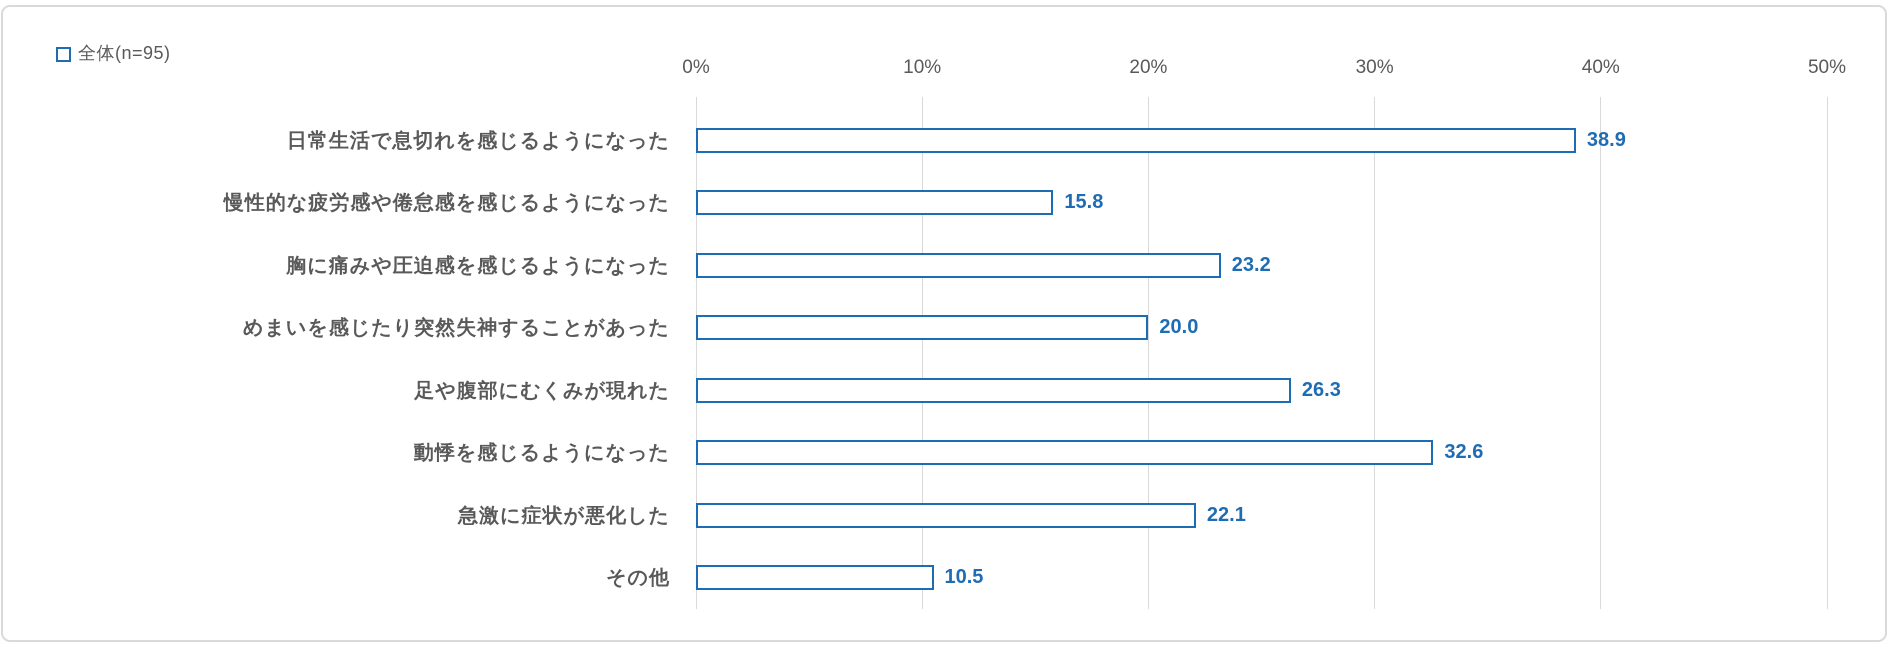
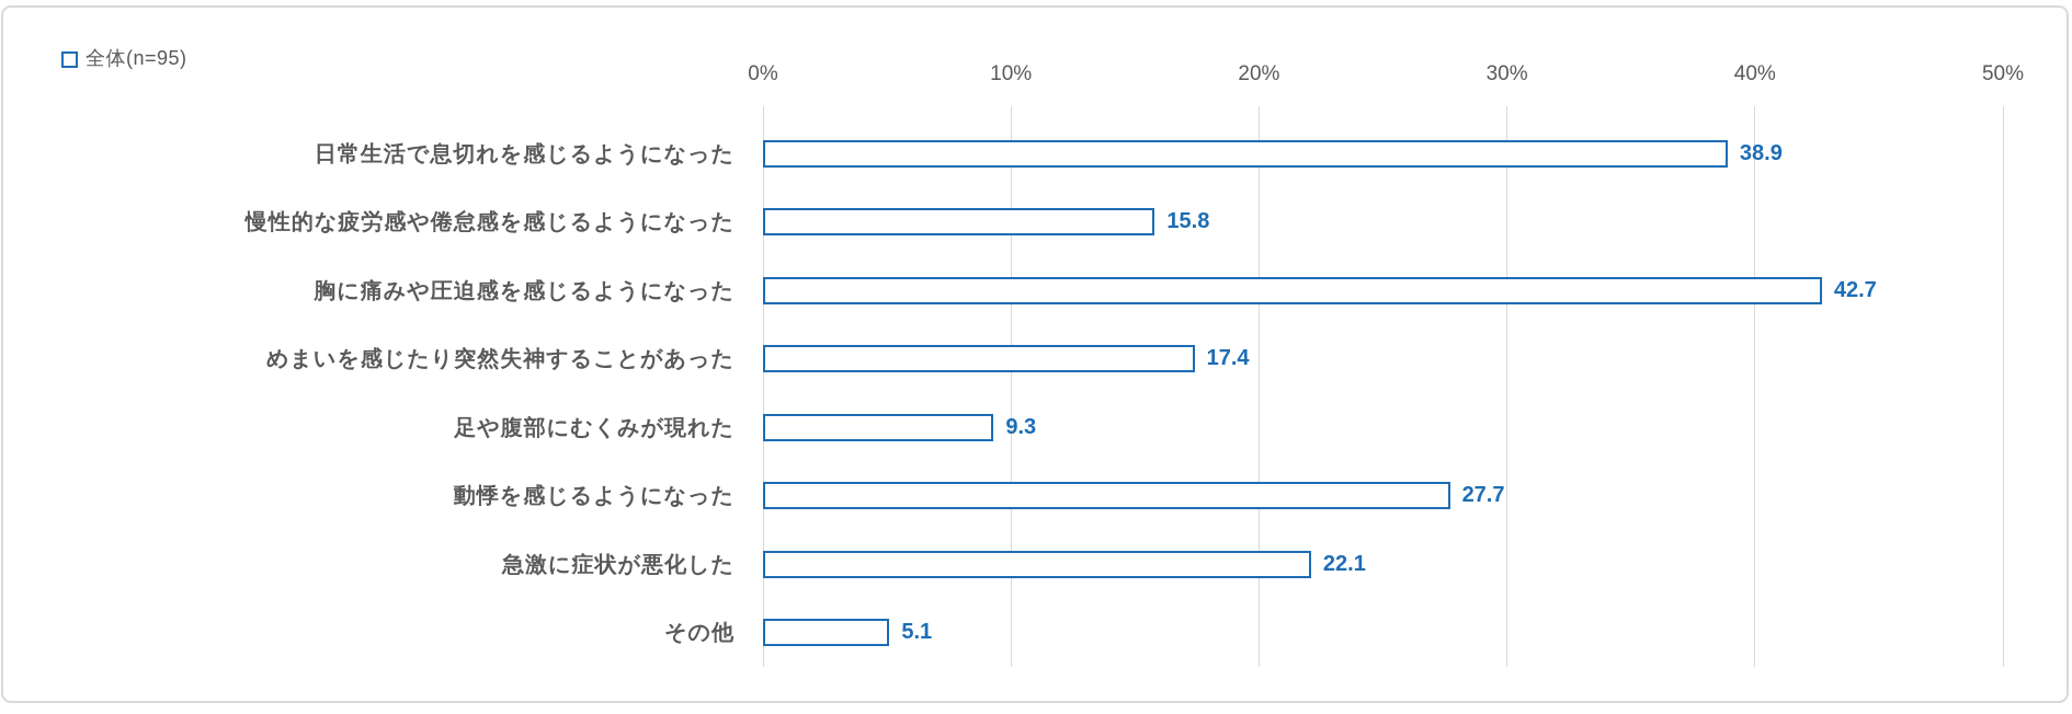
胸に痛みや圧迫感を感じるようになった: 23.2 -> 42.7
めまいを感じたり突然失神することがあった: 20.0 -> 17.4
足や腹部にむくみが現れた: 26.3 -> 9.3
動悸を感じるようになった: 32.6 -> 27.7
その他: 10.5 -> 5.1
